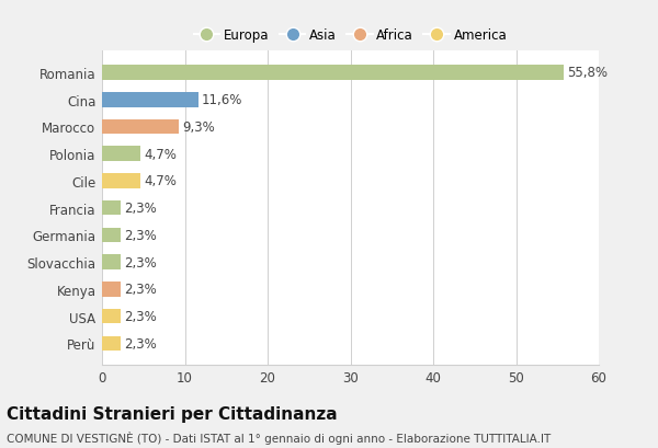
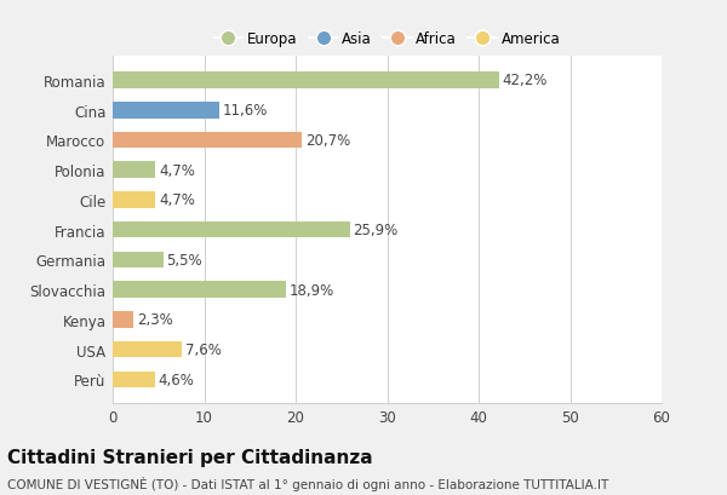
Romania: 55,8% -> 42,2%
Marocco: 9,3% -> 20,7%
Francia: 2,3% -> 25,9%
Germania: 2,3% -> 5,5%
Slovacchia: 2,3% -> 18,9%
USA: 2,3% -> 7,6%
Perù: 2,3% -> 4,6%
